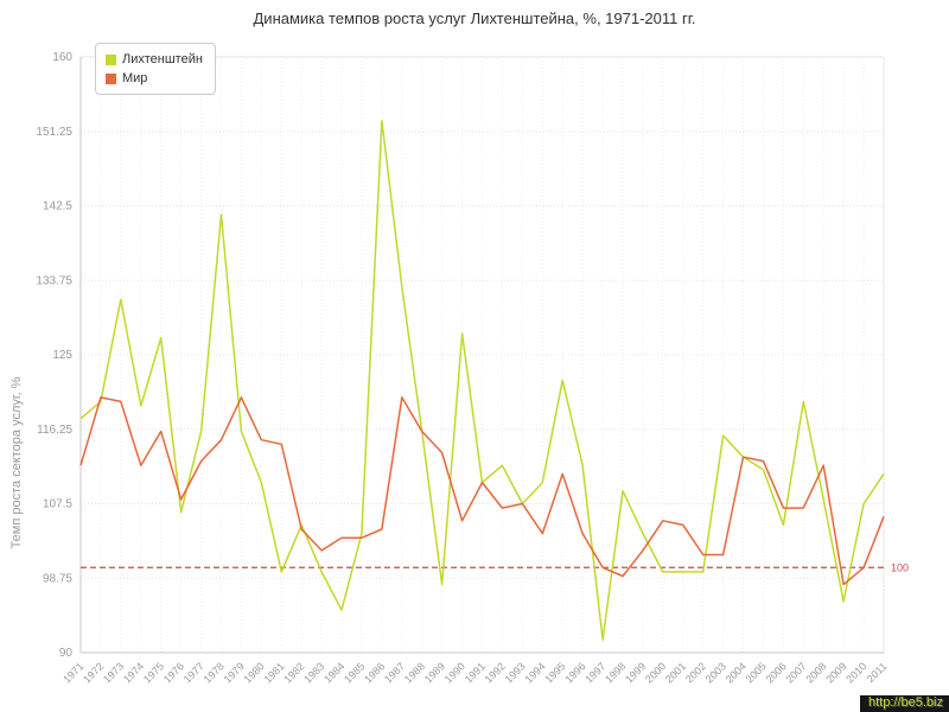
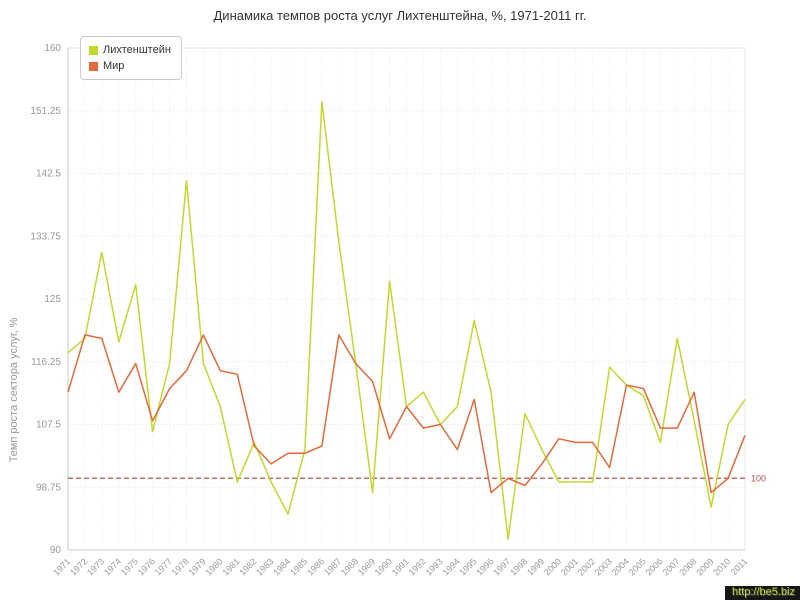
Мир/1996: 104 -> 98
Мир/2002: 102 -> 105
